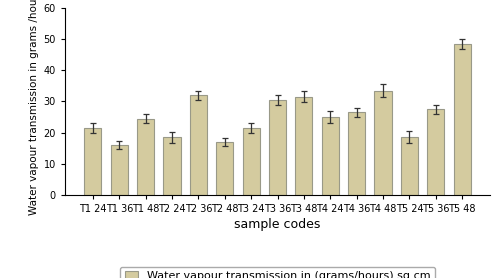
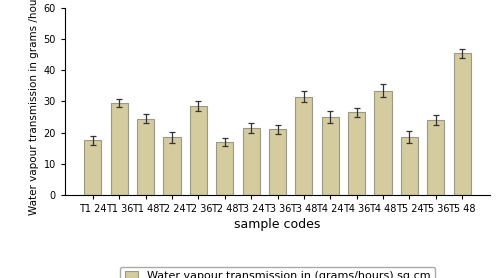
T1 24: 21.5 -> 17.5
T1 36: 16.0 -> 29.5
T2 36: 32.0 -> 28.5
T3 36: 30.5 -> 21.0
T5 36: 27.5 -> 24.0
T5 48: 48.5 -> 45.5
